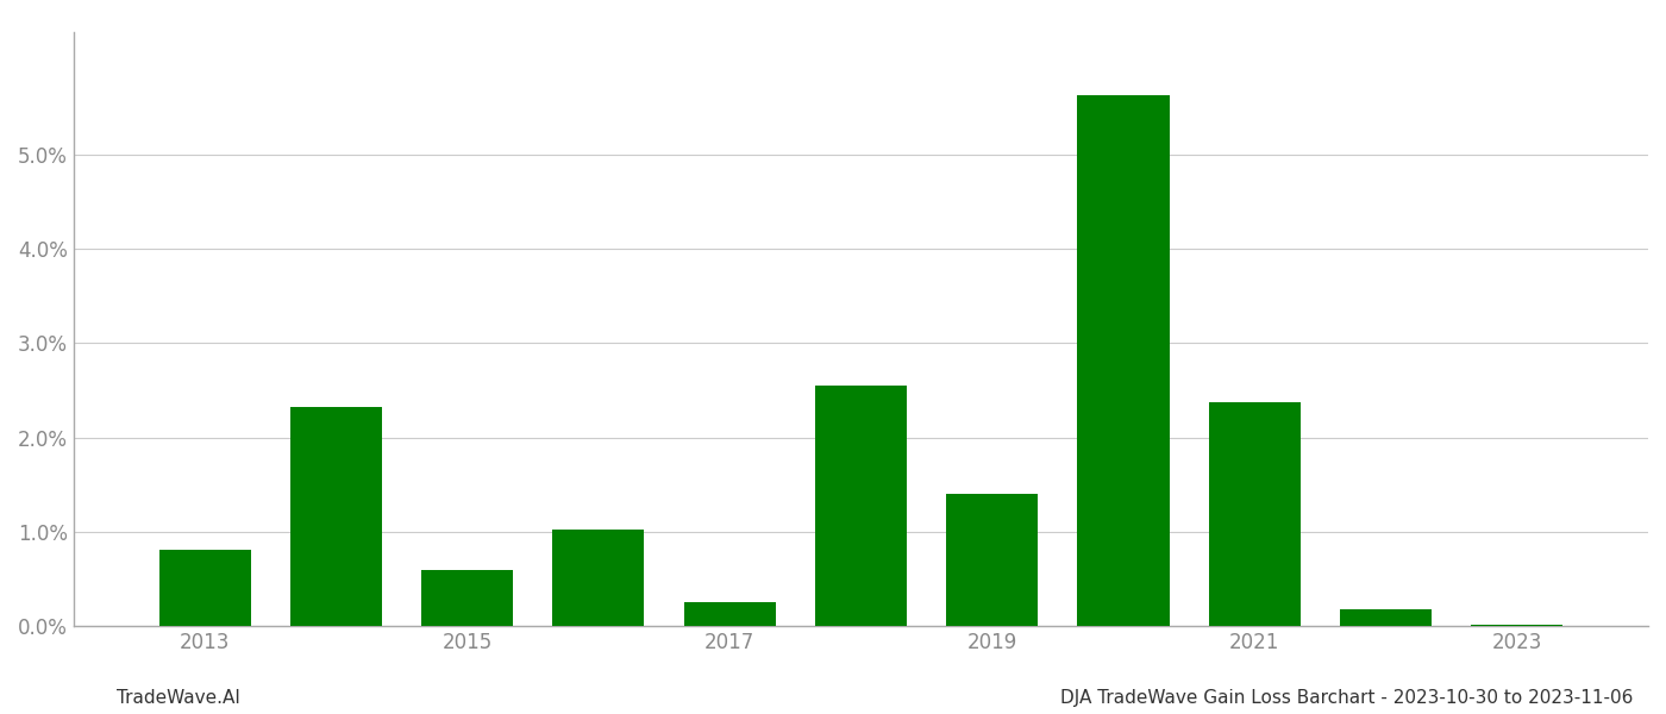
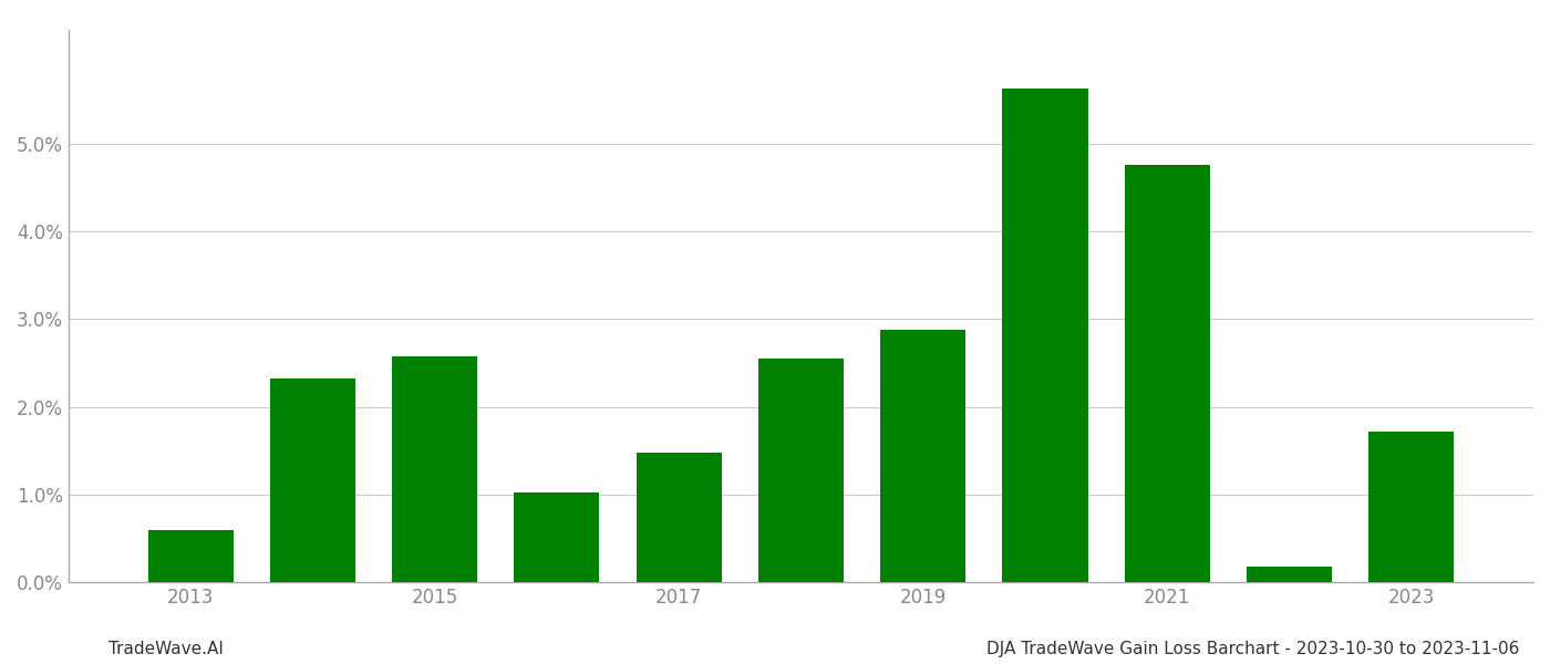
2013: 0.81% -> 0.60%
2015: 0.60% -> 2.58%
2017: 0.25% -> 1.48%
2019: 1.40% -> 2.88%
2021: 2.38% -> 4.76%
2023: 0.02% -> 1.72%
